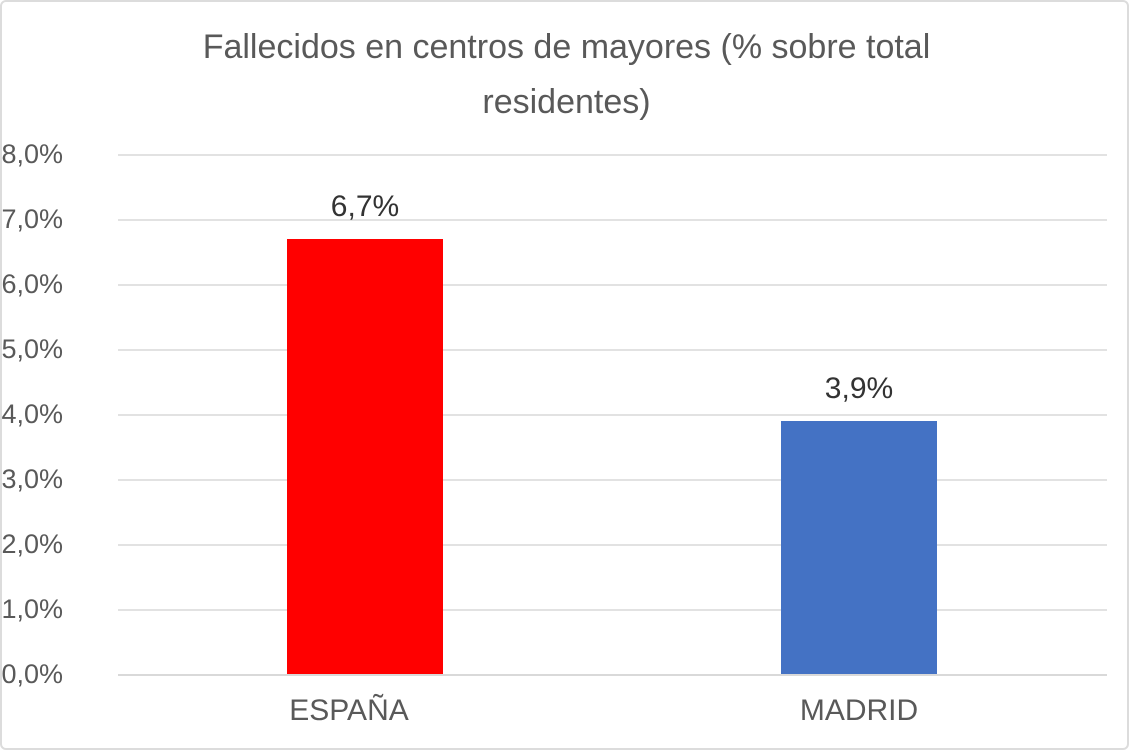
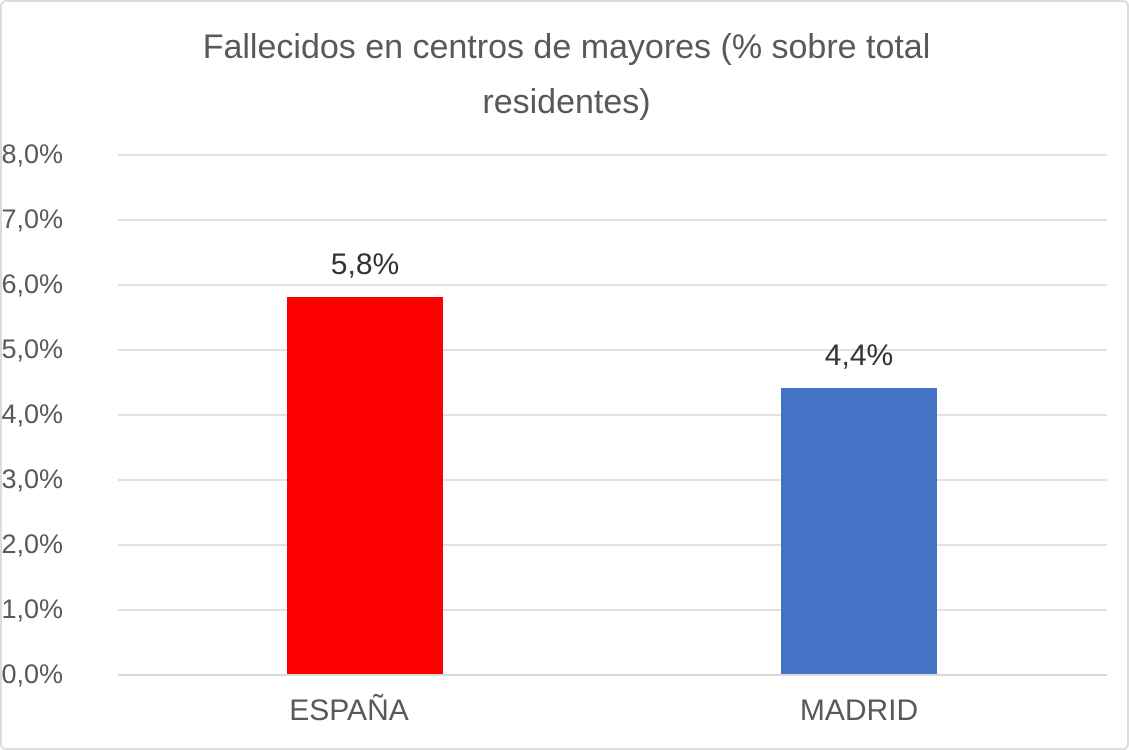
ESPAÑA: 6,7% -> 5,8%
MADRID: 3,9% -> 4,4%
